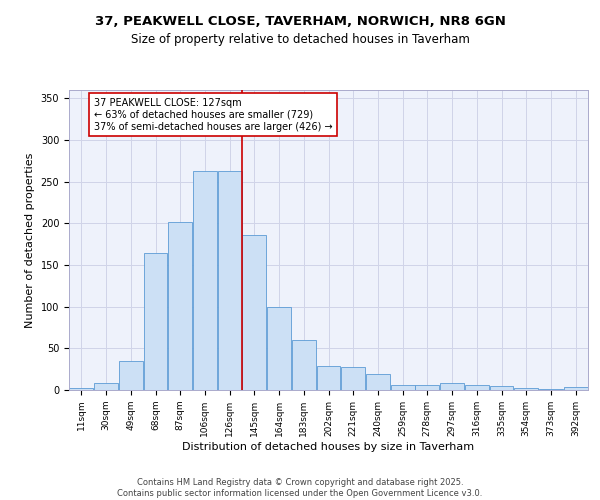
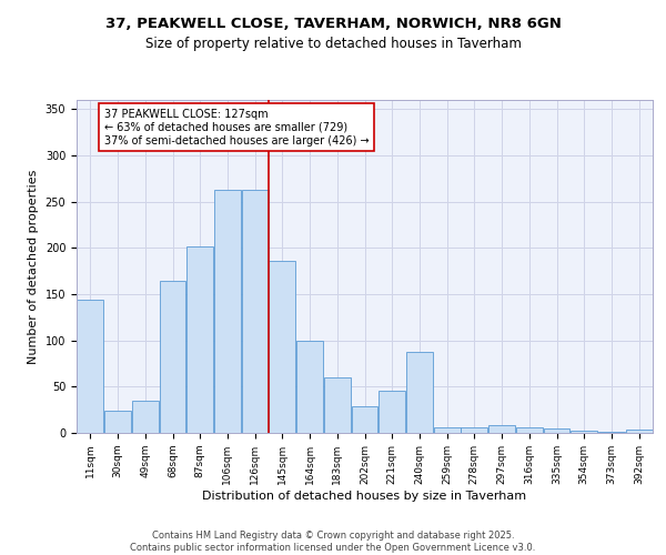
11sqm: 2 -> 144
30sqm: 8 -> 24
221sqm: 28 -> 46
240sqm: 19 -> 88
